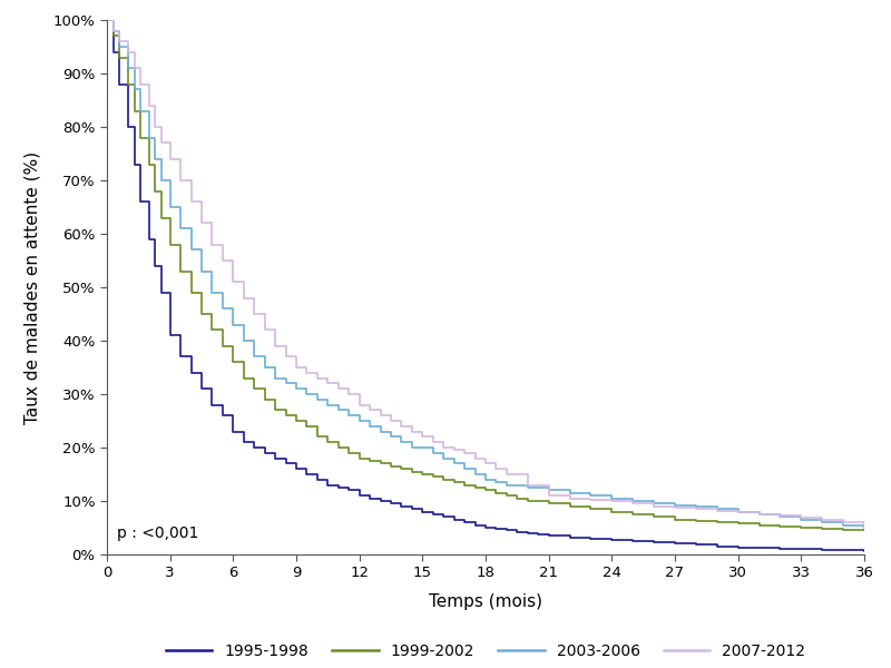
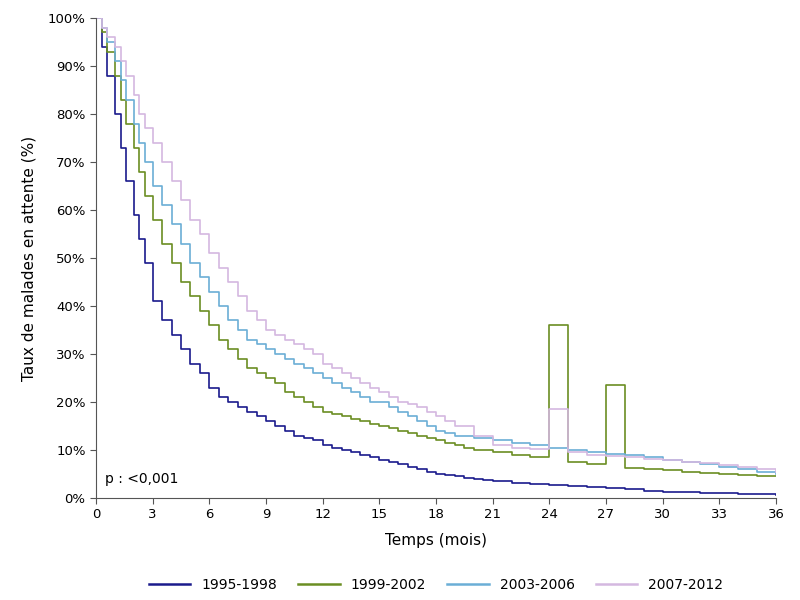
1999-2002/24: 8.0% -> 36.0%
2007-2012/24: 10.0% -> 18.5%
1999-2002/27: 6.5% -> 23.5%
